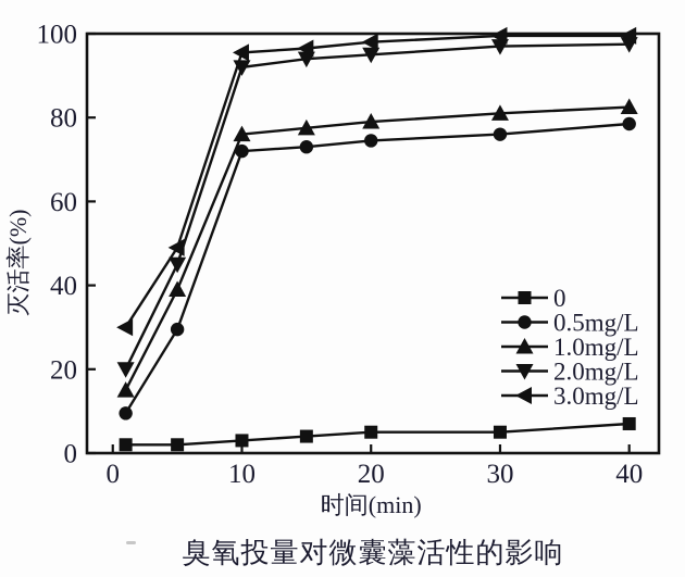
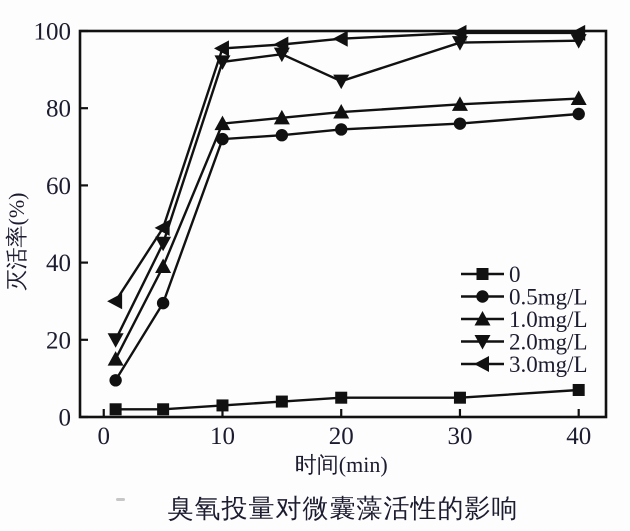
2.0mg/L/20: 95 -> 87
